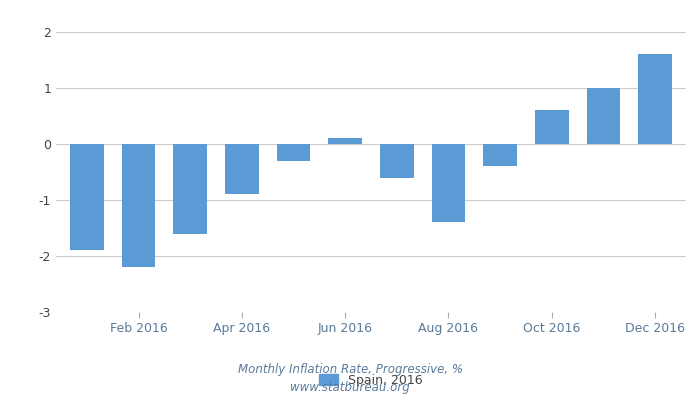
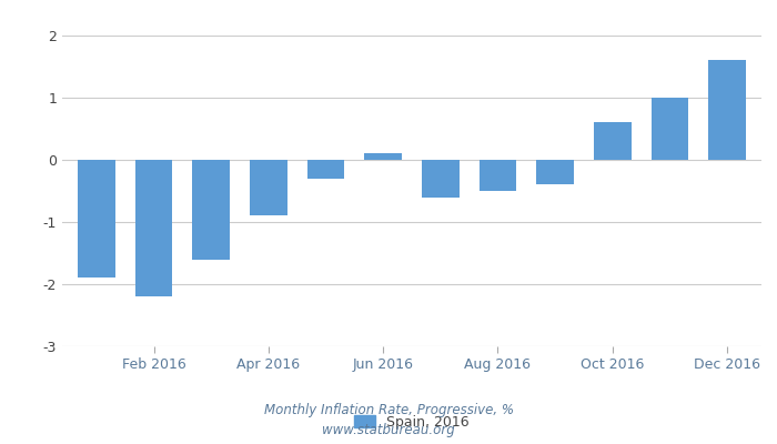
Aug 2016: -1.4 -> -0.5
